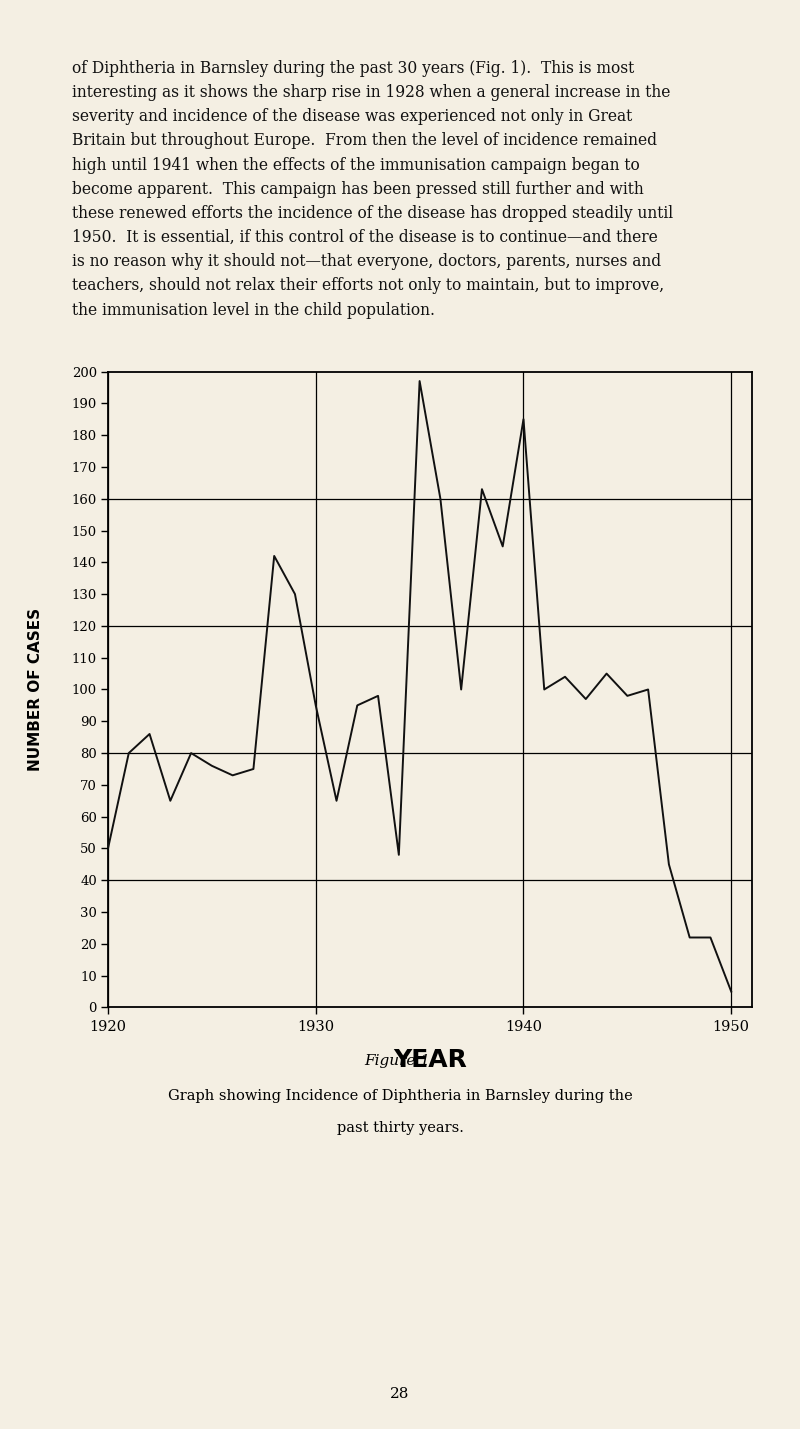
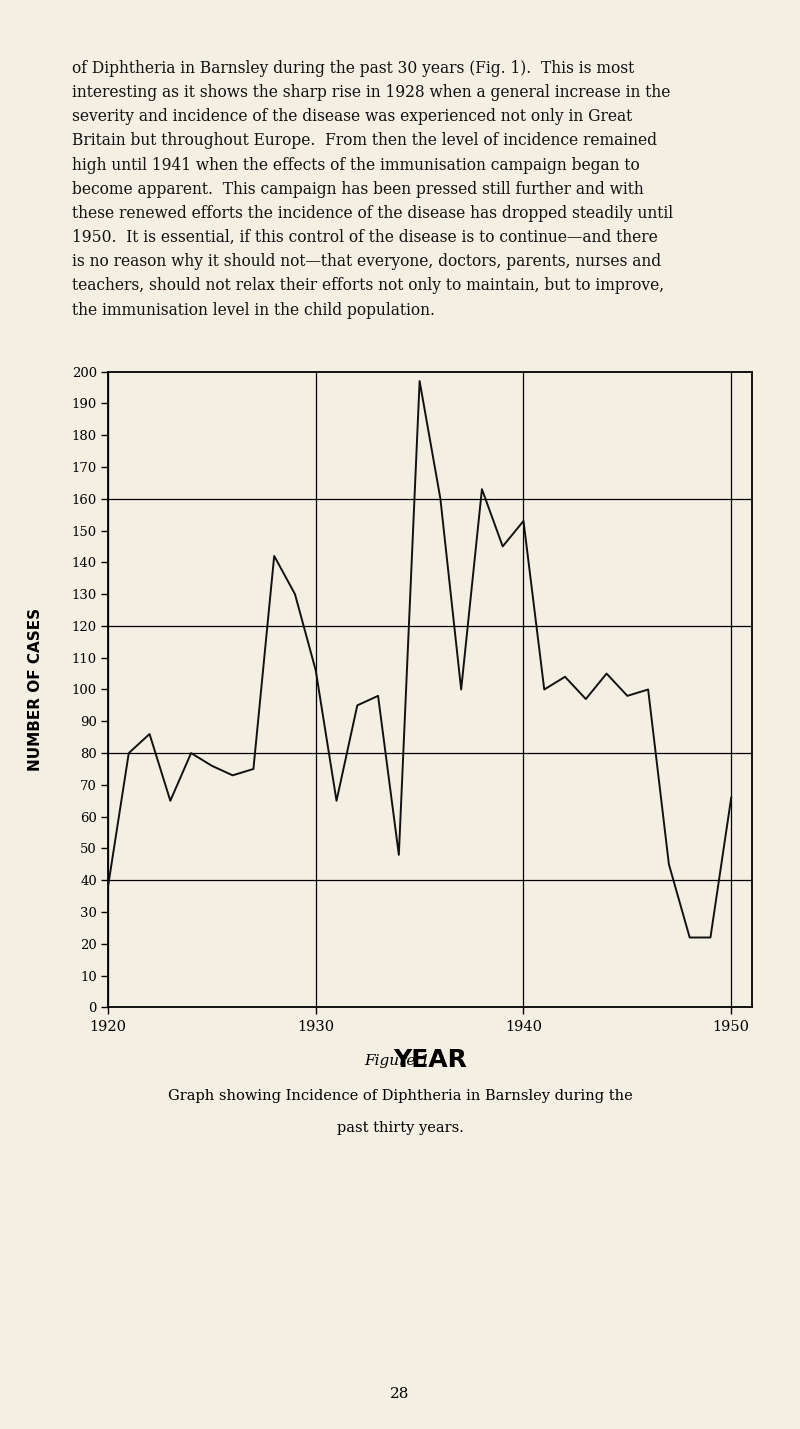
1920: 50 -> 38
1930: 95 -> 106
1940: 185 -> 153
1950: 5 -> 66
